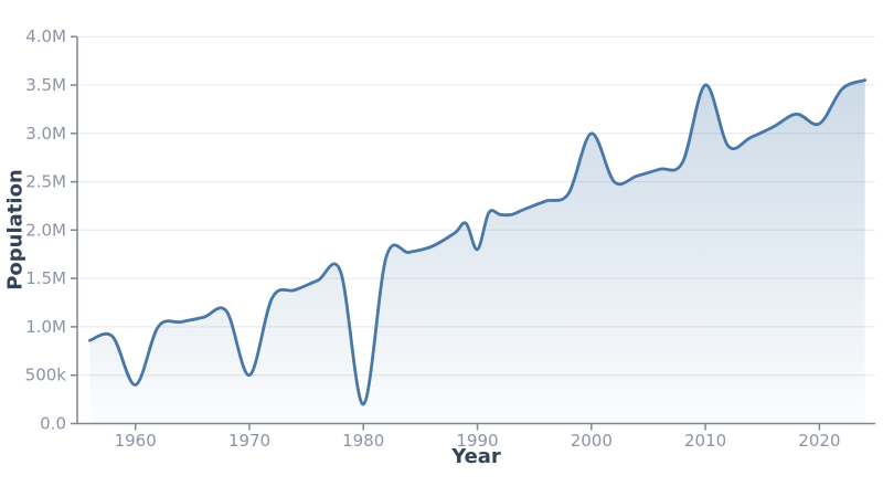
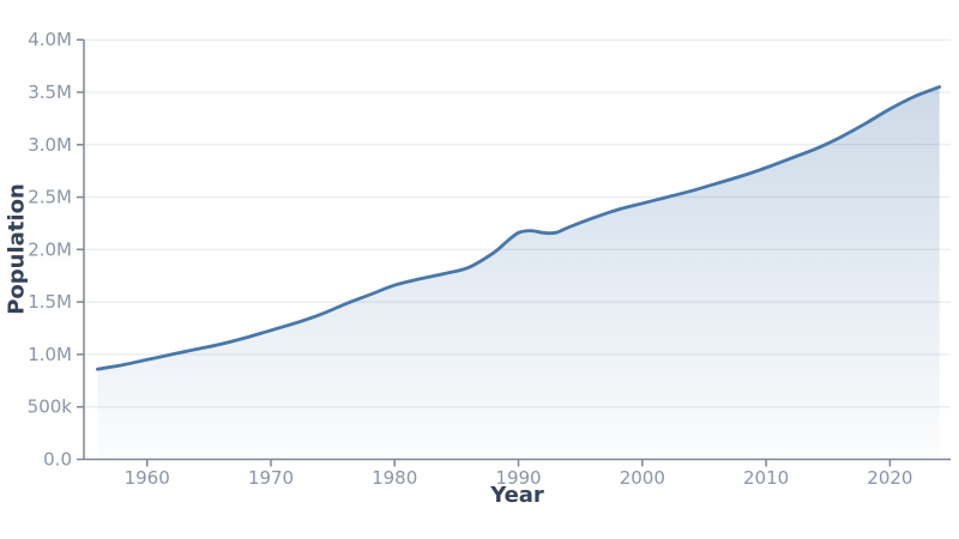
1960: 0.4M -> 1.0M
1970: 0.5M -> 1.2M
1980: 0.2M -> 1.7M
1990: 1.8M -> 2.2M
2000: 3.0M -> 2.4M
2010: 3.5M -> 2.8M
2020: 3.1M -> 3.3M
